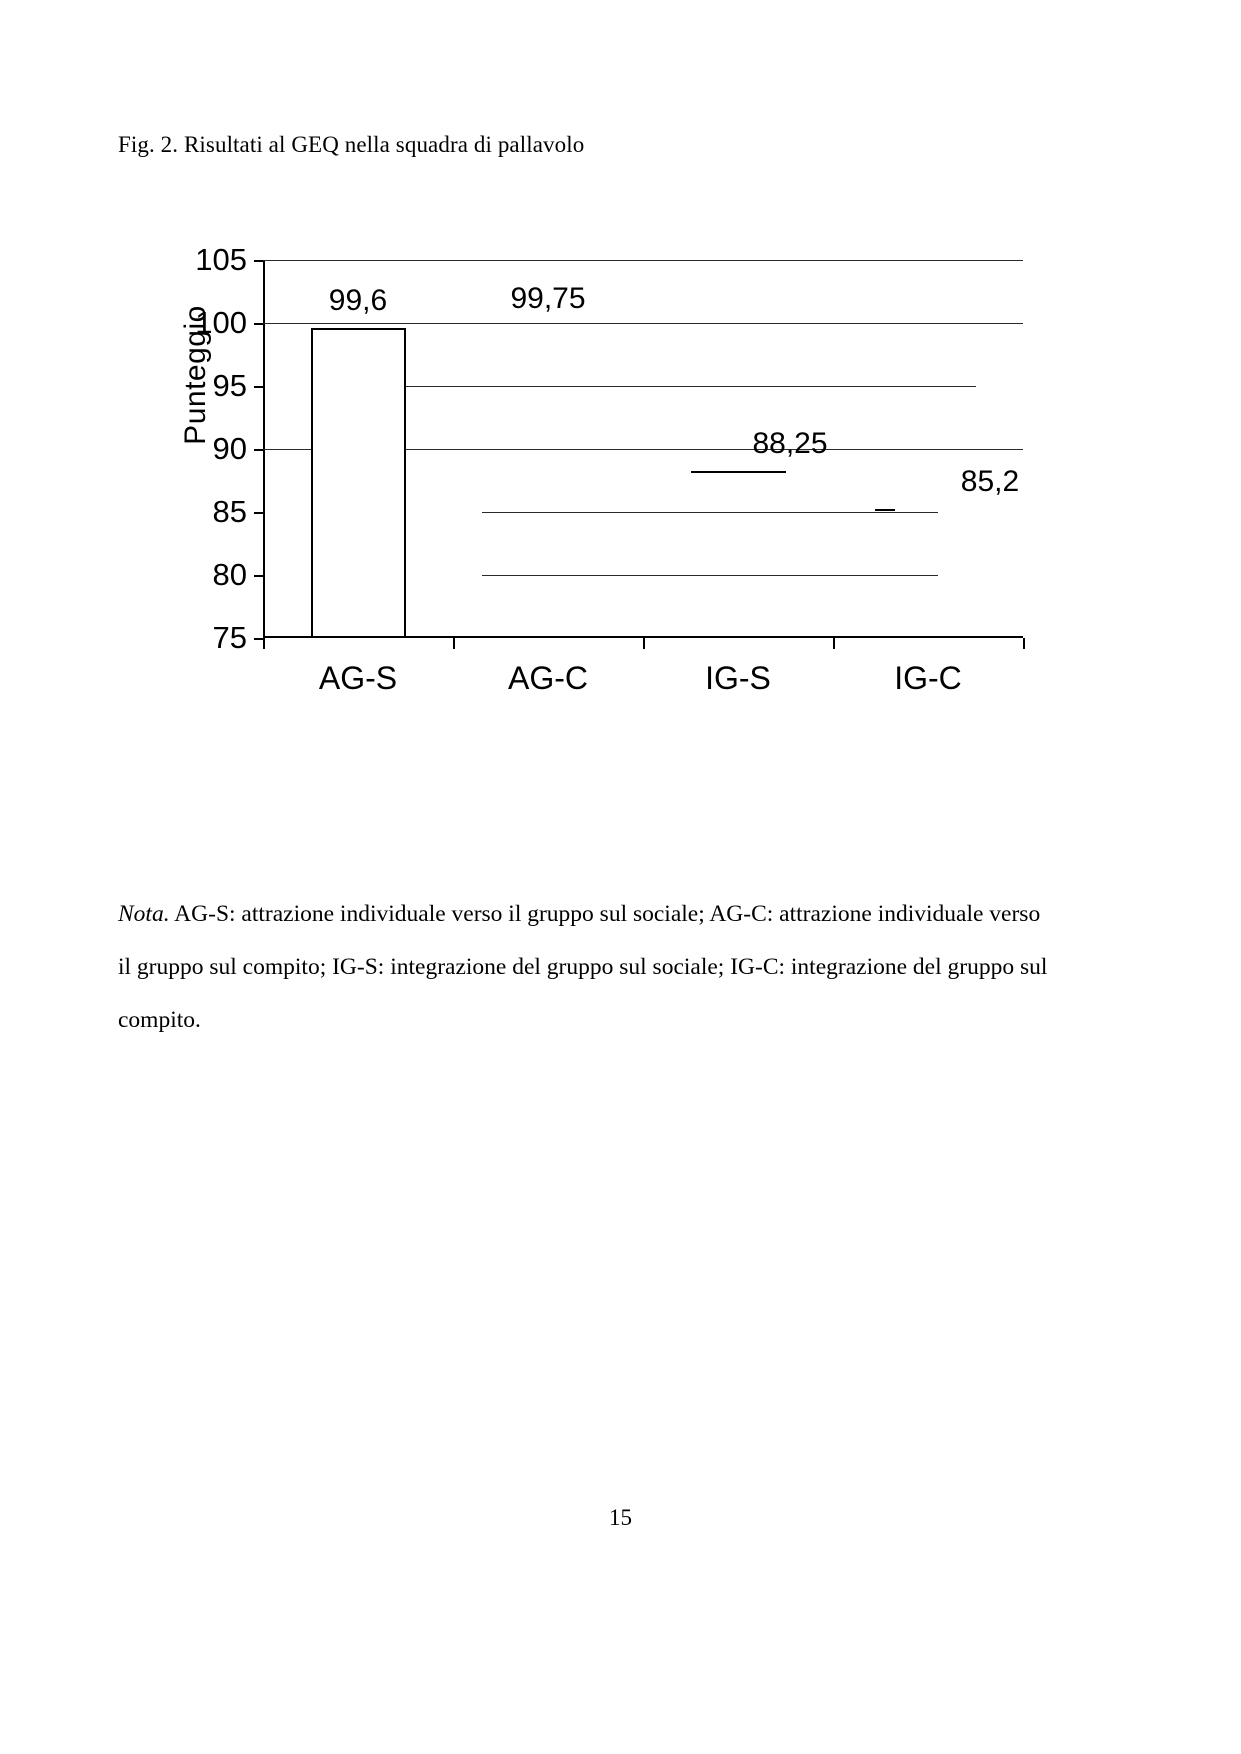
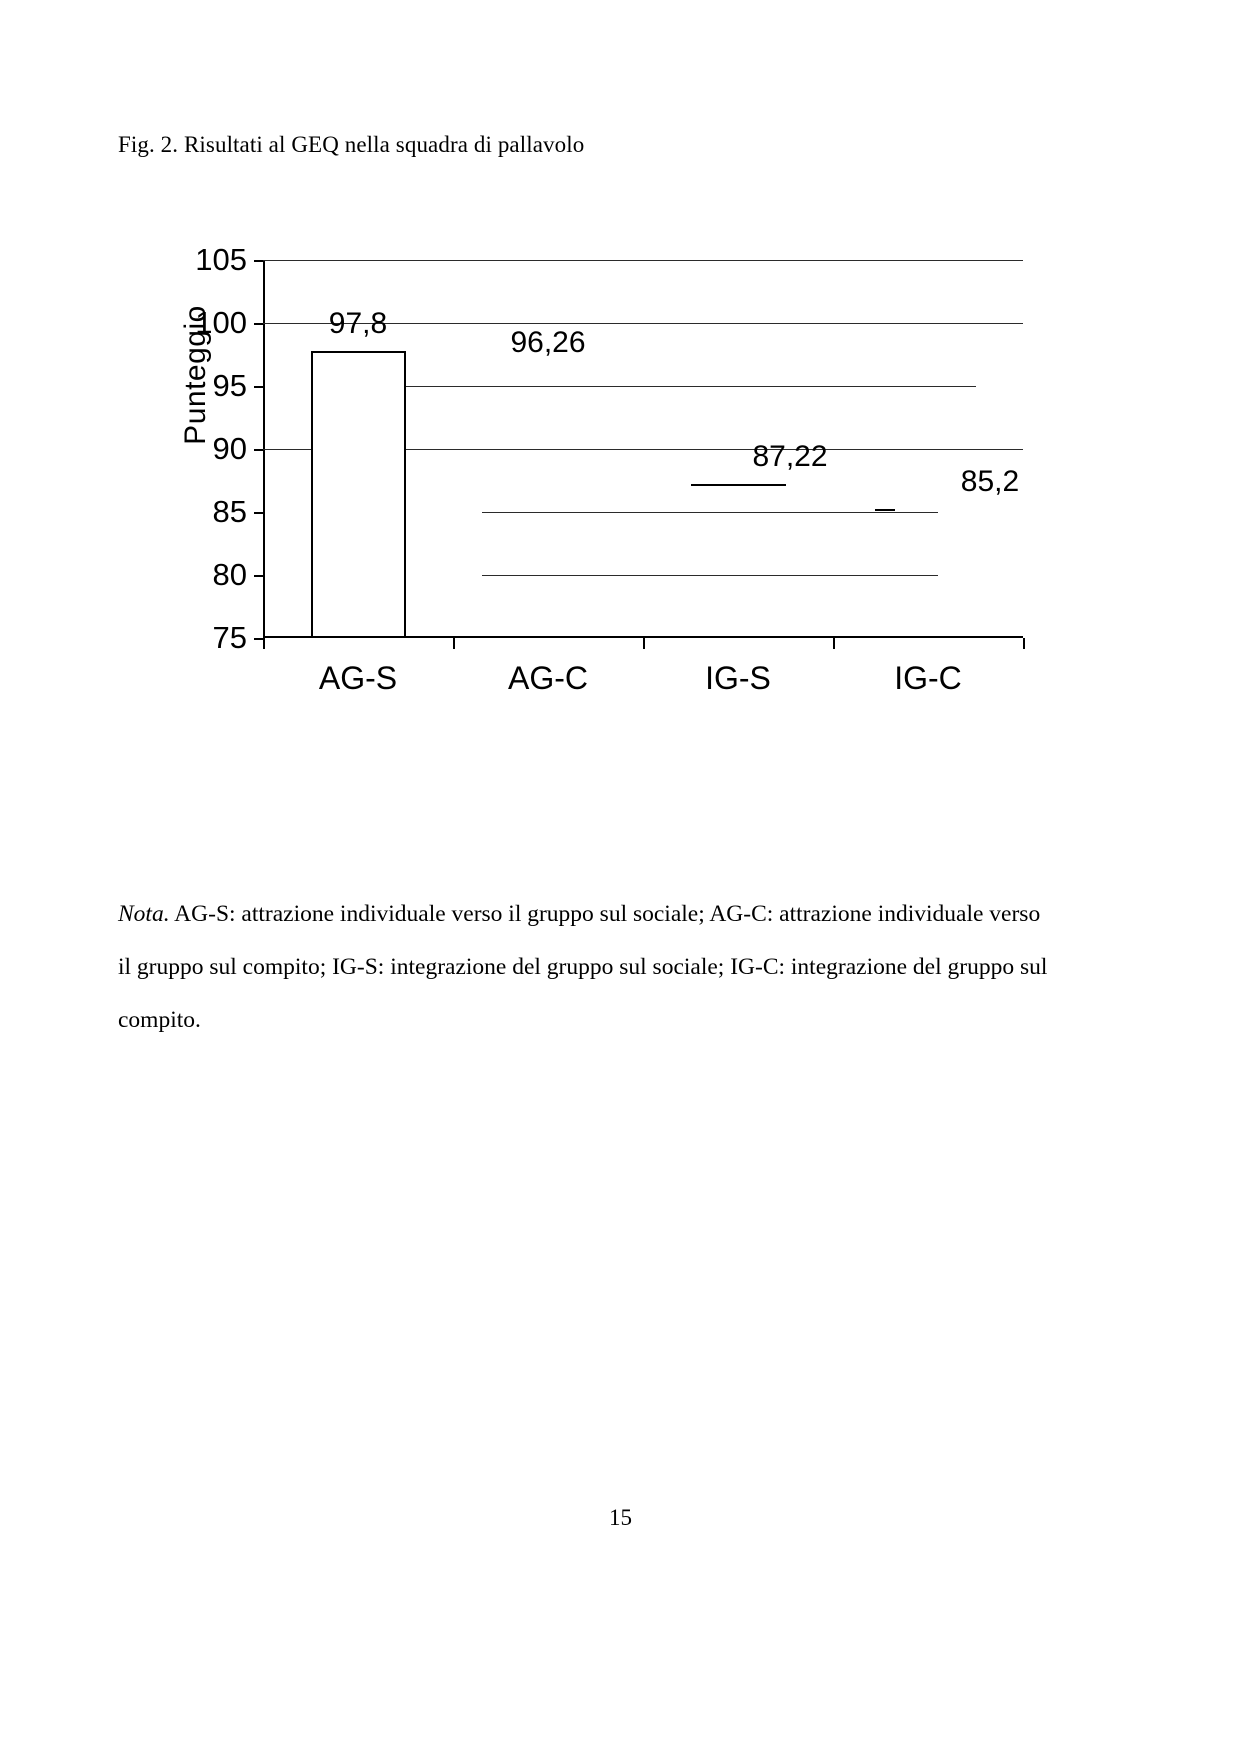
AG-S: 99,6 -> 97,8
AG-C: 99,75 -> 96,26
IG-S: 88,25 -> 87,22
